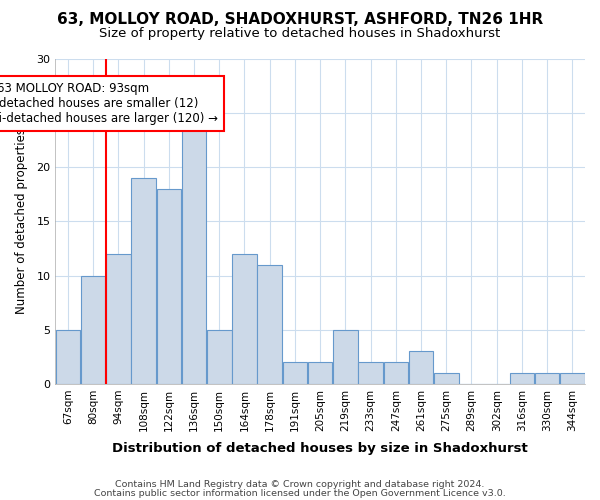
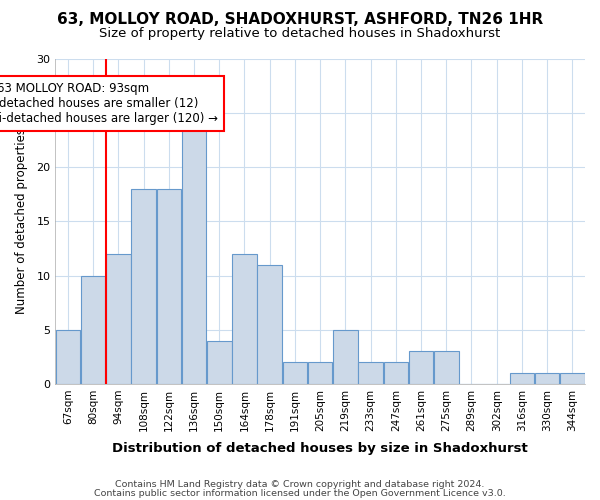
108sqm: 19 -> 18
150sqm: 5 -> 4
275sqm: 1 -> 3
